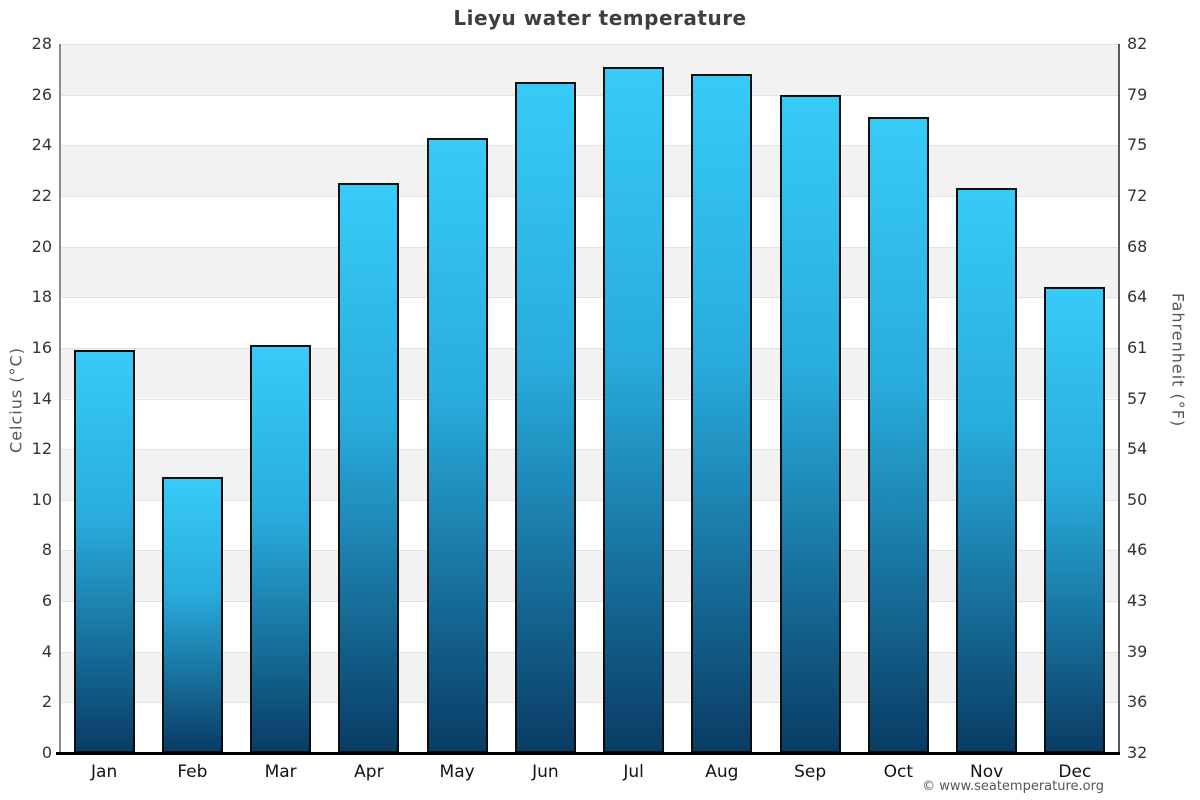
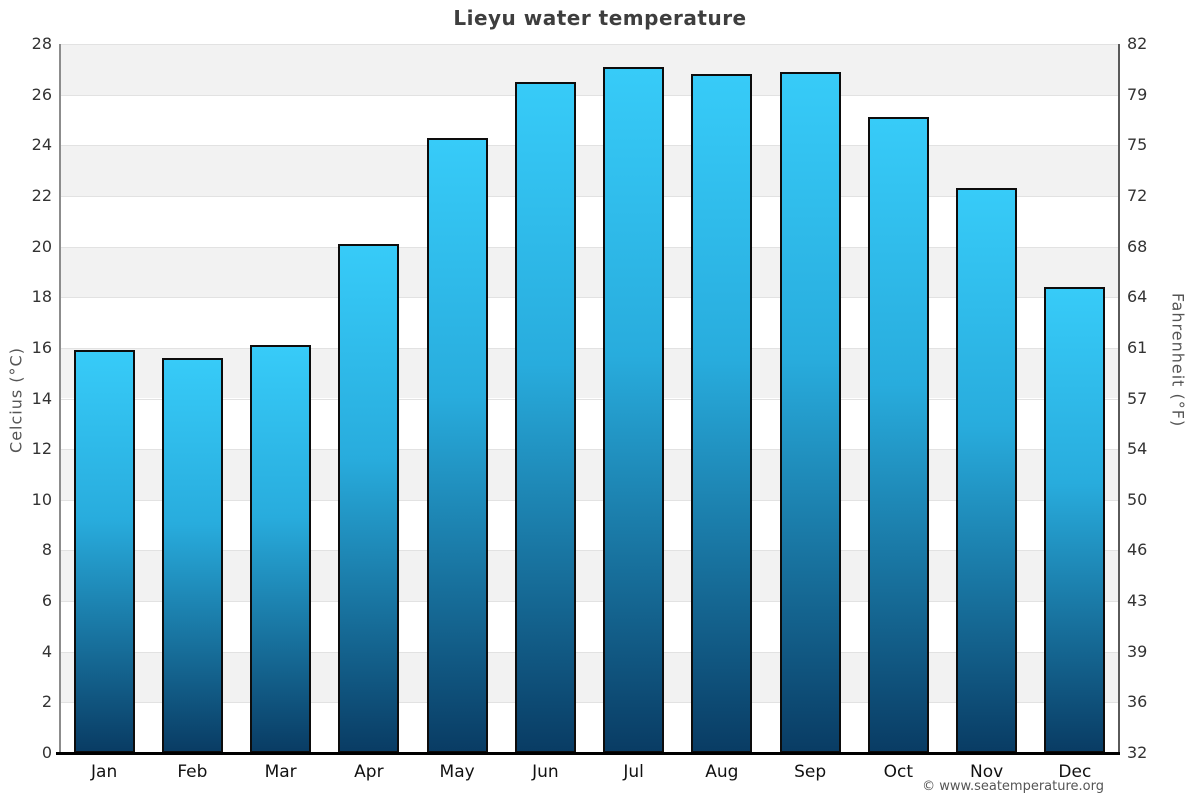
Feb: 10.9 -> 15.6
Apr: 22.5 -> 20.1
Sep: 26.0 -> 26.9
